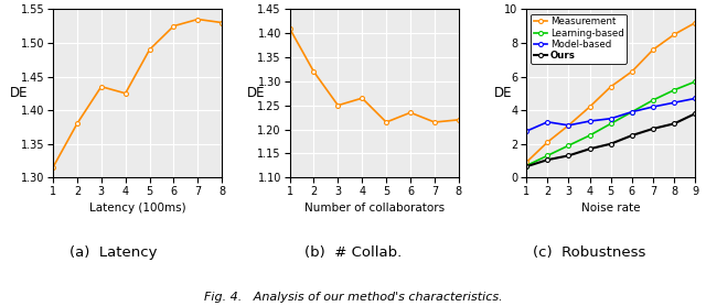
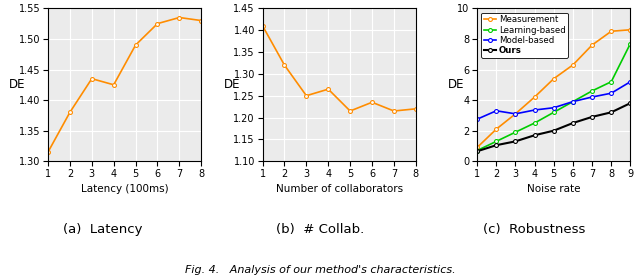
Measurement/9: 9.2 -> 8.6
Learning-based/9: 5.7 -> 7.7
Model-based/9: 4.7 -> 5.2
